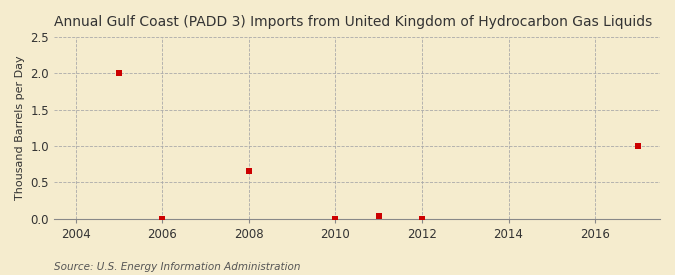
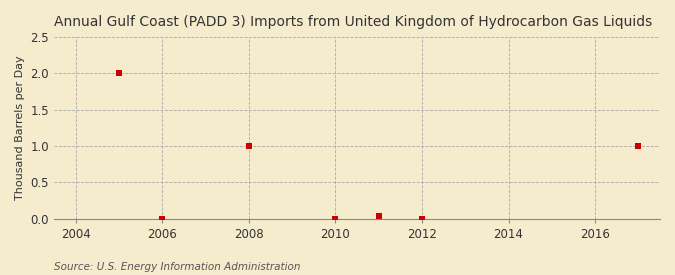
2008: 0.66 -> 1.00
